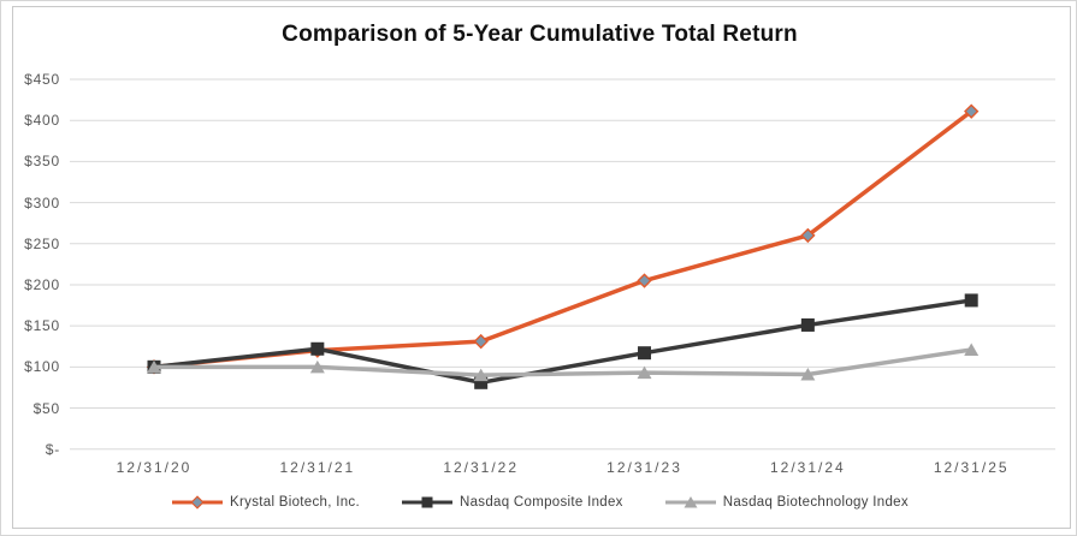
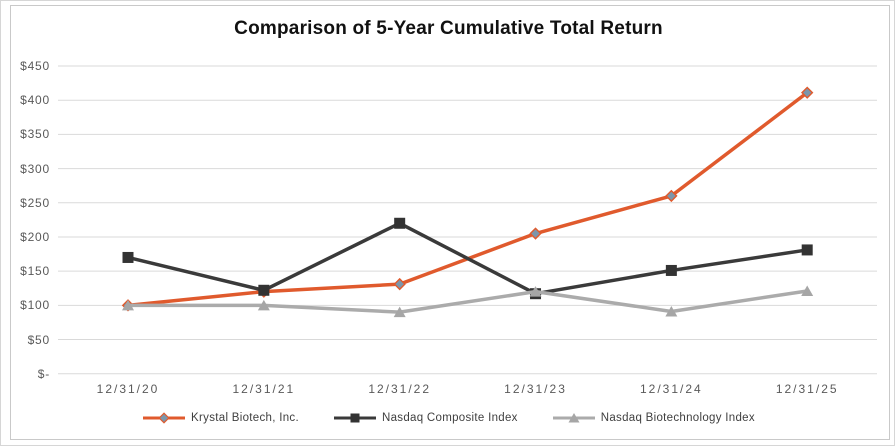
Nasdaq Composite Index/12/31/20: $100 -> $170
Nasdaq Composite Index/12/31/22: $80 -> $220
Nasdaq Biotechnology Index/12/31/23: $90 -> $120
